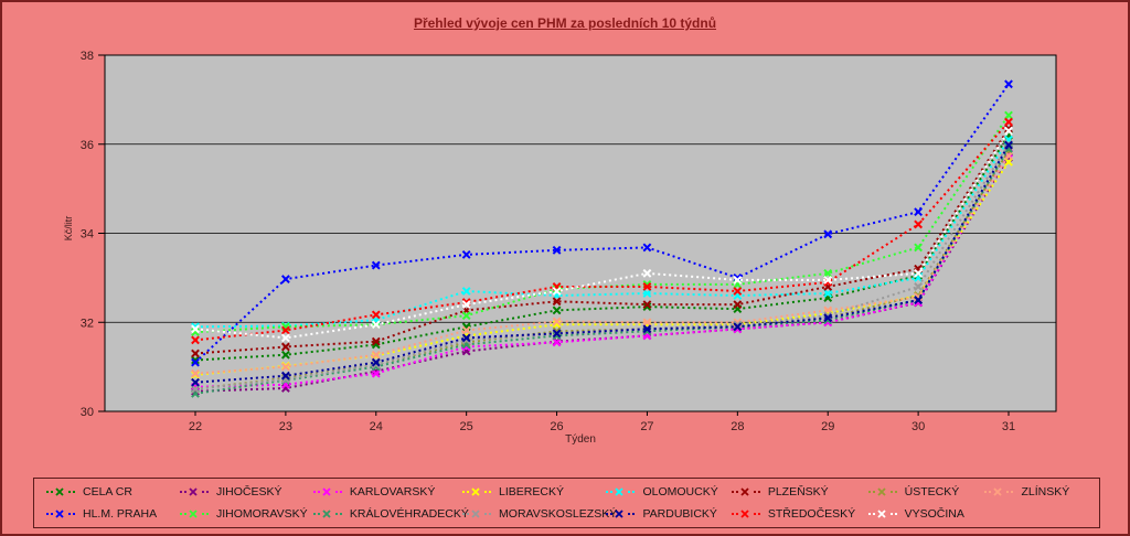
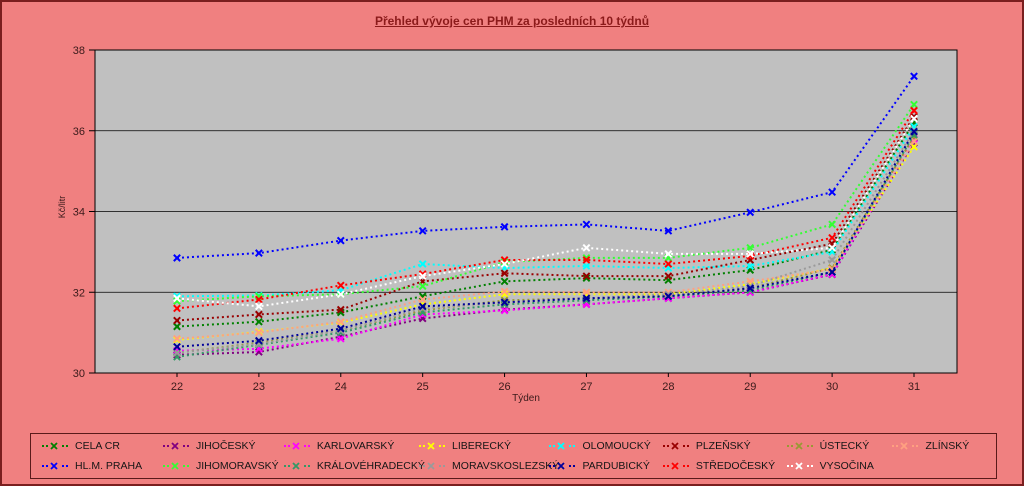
HL.M. PRAHA/22: 31.1 -> 32.9
HL.M. PRAHA/28: 33.0 -> 33.5
STŘEDOČESKÝ/30: 34.2 -> 33.4
